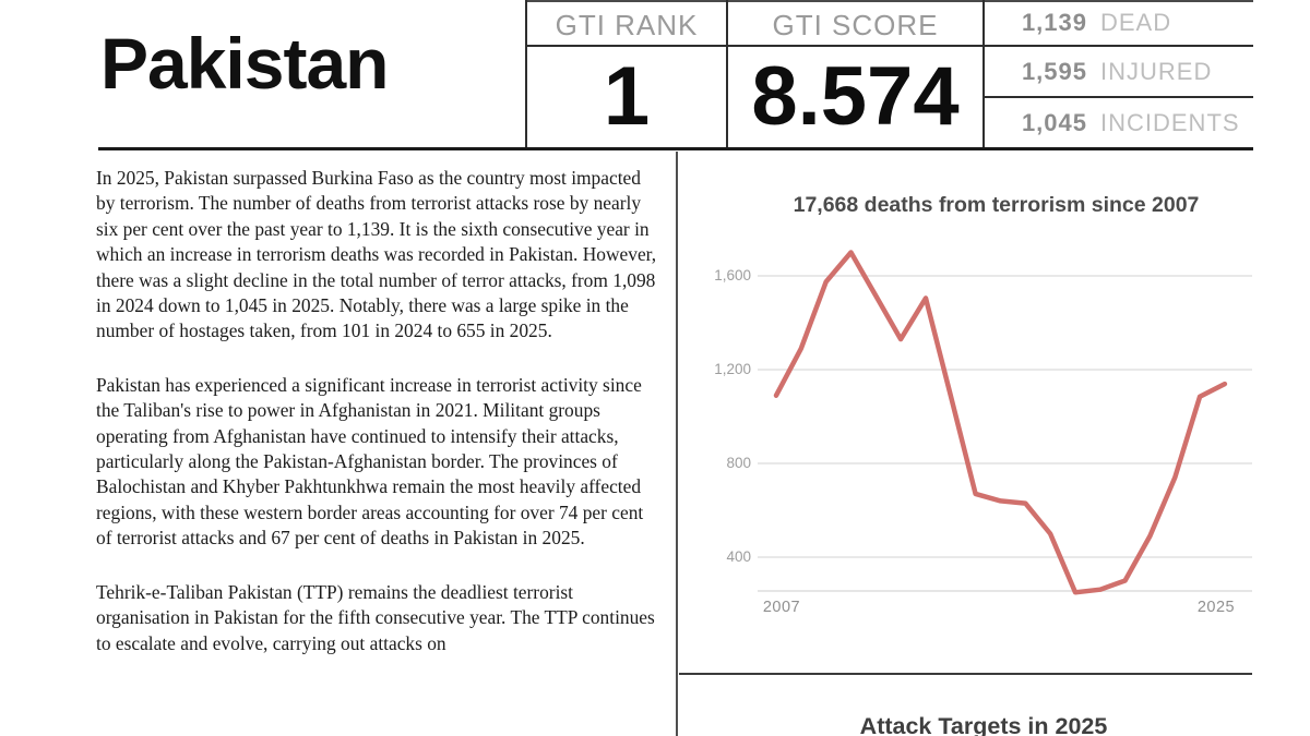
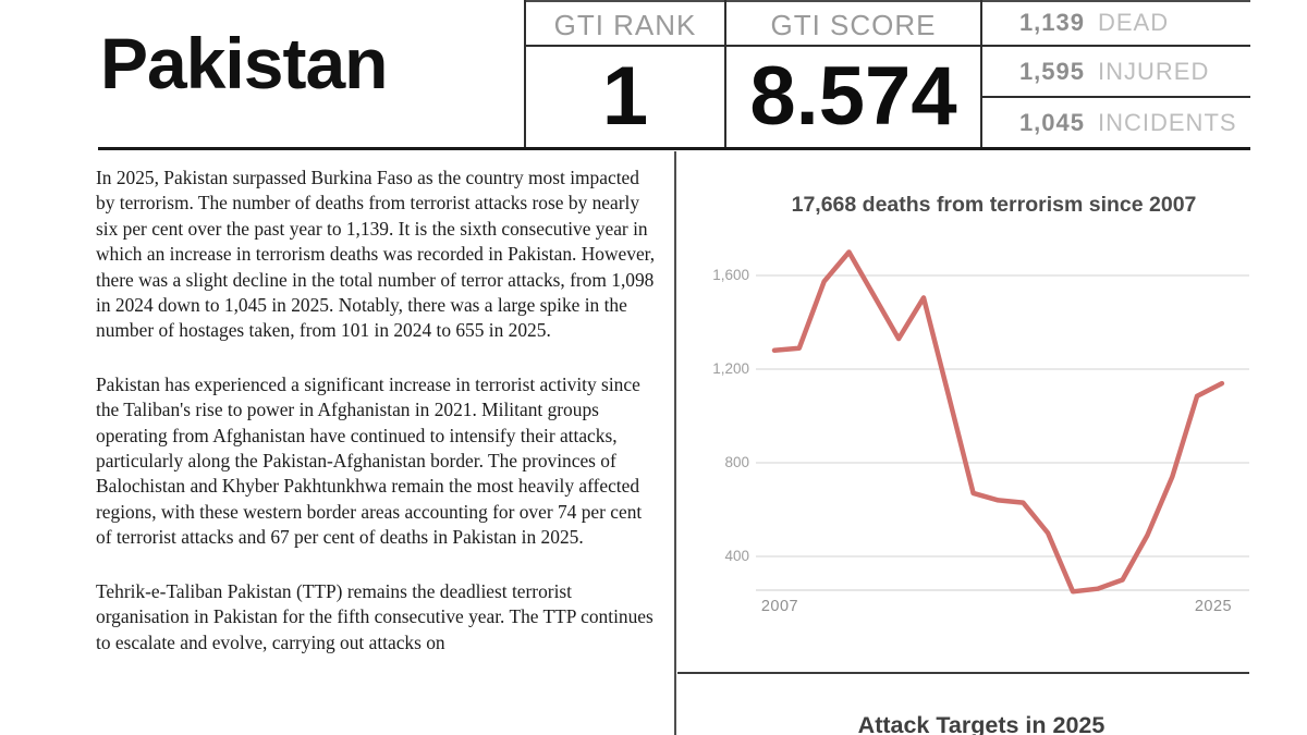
2007: 1090 -> 1280
